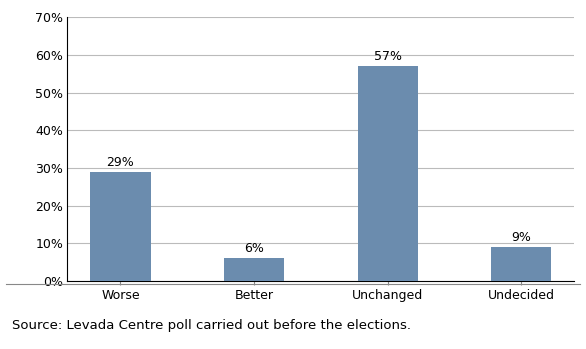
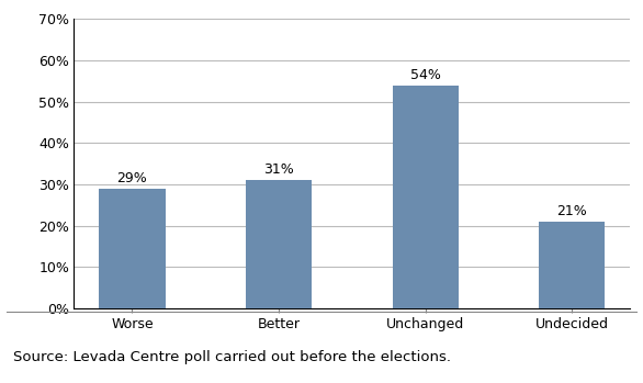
Better: 6% -> 31%
Unchanged: 57% -> 54%
Undecided: 9% -> 21%
